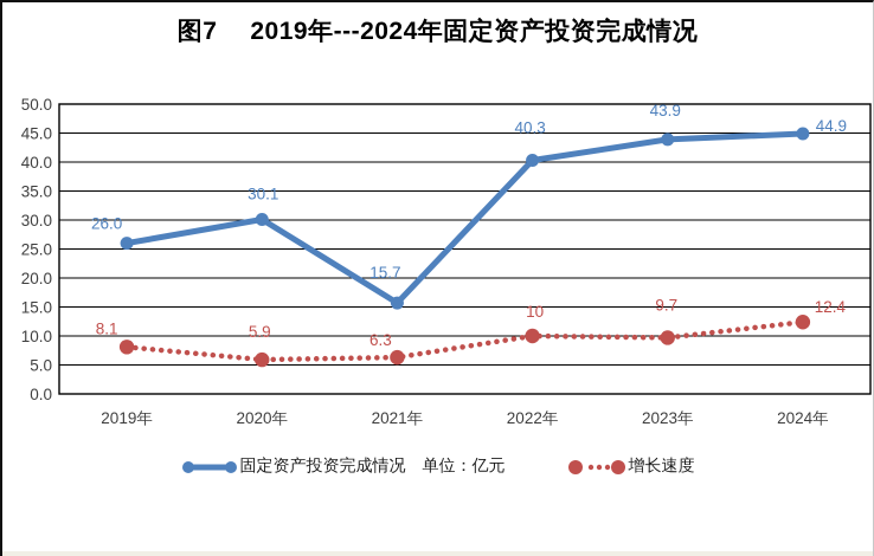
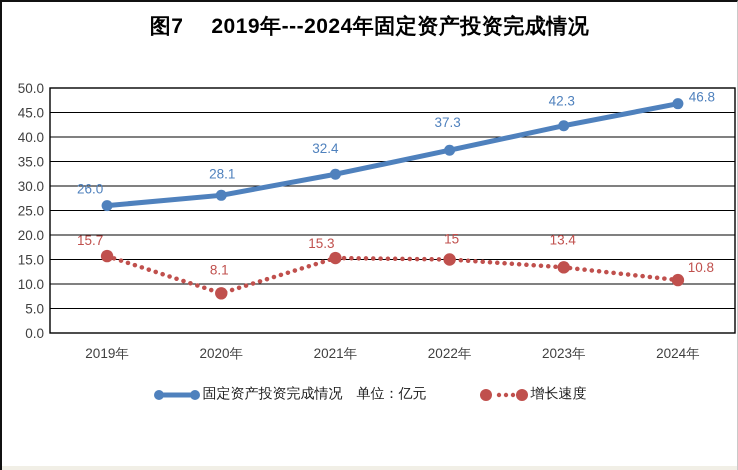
增长速度/2019年: 8.1 -> 15.7
固定资产投资完成情况 单位：亿元/2020年: 30.1 -> 28.1
增长速度/2020年: 5.9 -> 8.1
固定资产投资完成情况 单位：亿元/2021年: 15.7 -> 32.4
增长速度/2021年: 6.3 -> 15.3
固定资产投资完成情况 单位：亿元/2022年: 40.3 -> 37.3
增长速度/2022年: 10 -> 15
固定资产投资完成情况 单位：亿元/2023年: 43.9 -> 42.3
增长速度/2023年: 9.7 -> 13.4
固定资产投资完成情况 单位：亿元/2024年: 44.9 -> 46.8
增长速度/2024年: 12.4 -> 10.8
